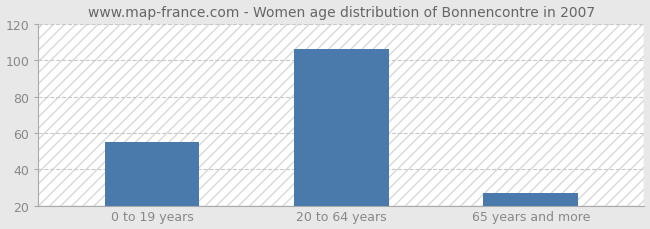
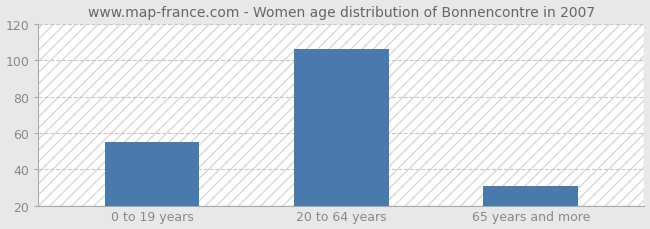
65 years and more: 27 -> 31
